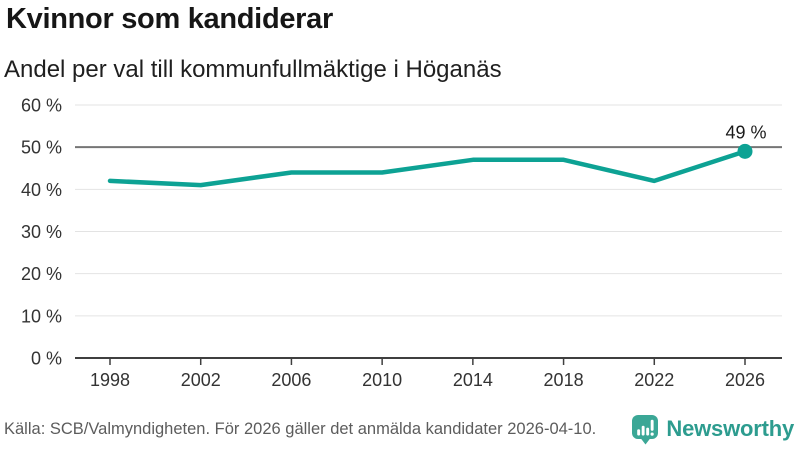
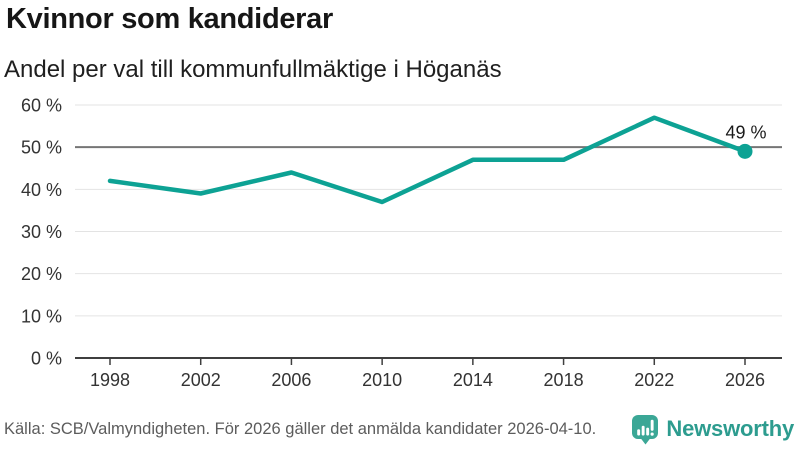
2002: 41% -> 39%
2010: 44% -> 37%
2022: 42% -> 57%
